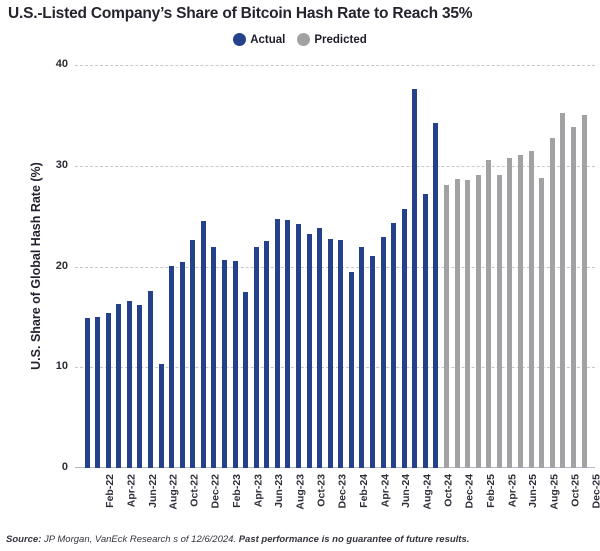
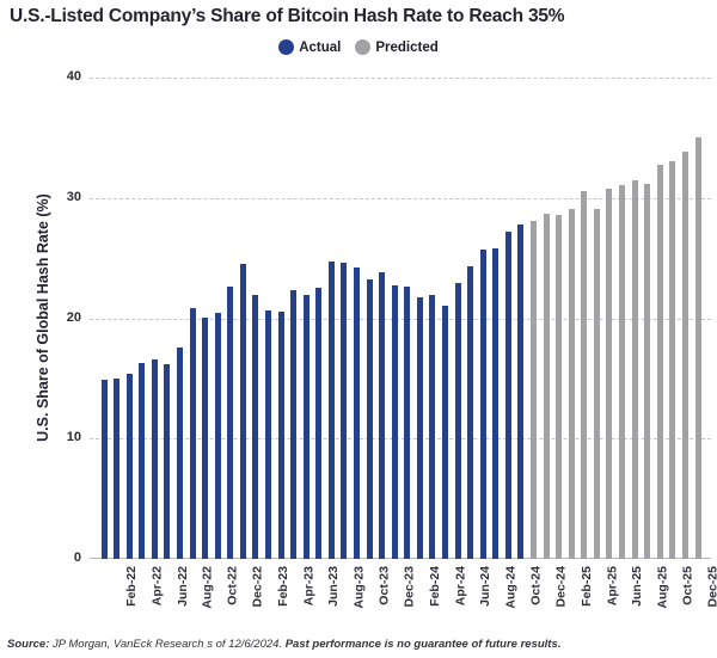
Actual/Aug-22: 10.3 -> 20.8
Actual/Apr-23: 17.5 -> 22.3
Actual/Feb-24: 19.5 -> 21.7
Actual/Aug-24: 37.6 -> 25.8
Actual/Oct-24: 34.2 -> 27.8
Predicted/Aug-25: 28.8 -> 31.2
Predicted/Oct-25: 35.2 -> 33.1
